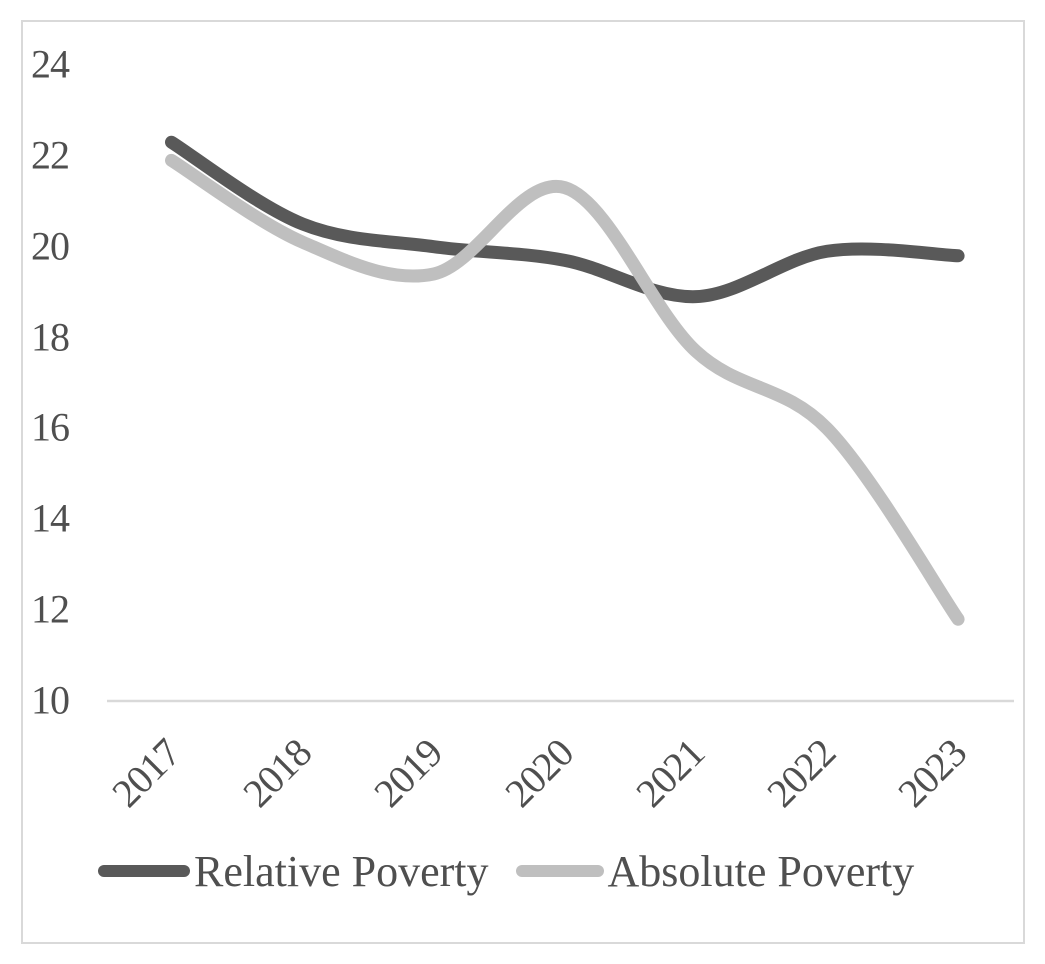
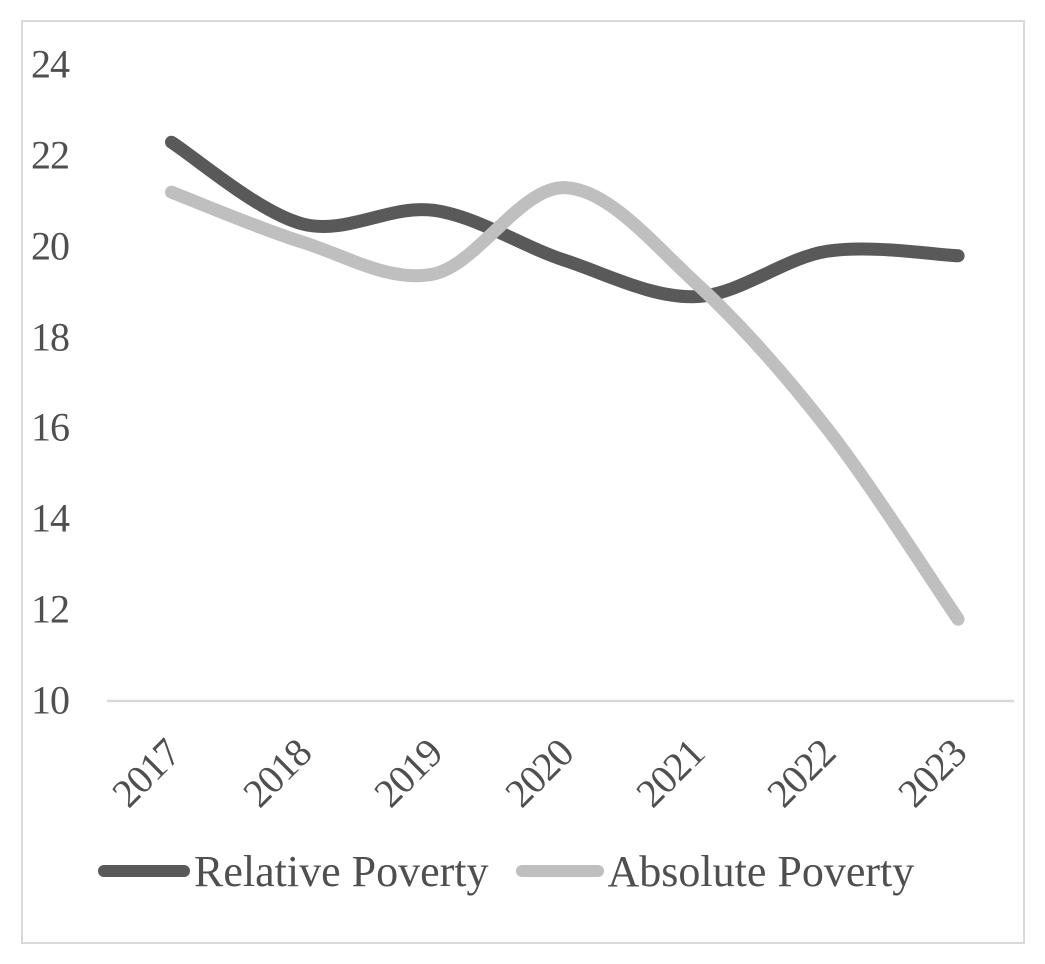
Absolute Poverty/2017: 21.9 -> 21.2
Relative Poverty/2019: 20.0 -> 20.8
Absolute Poverty/2021: 17.7 -> 19.2
